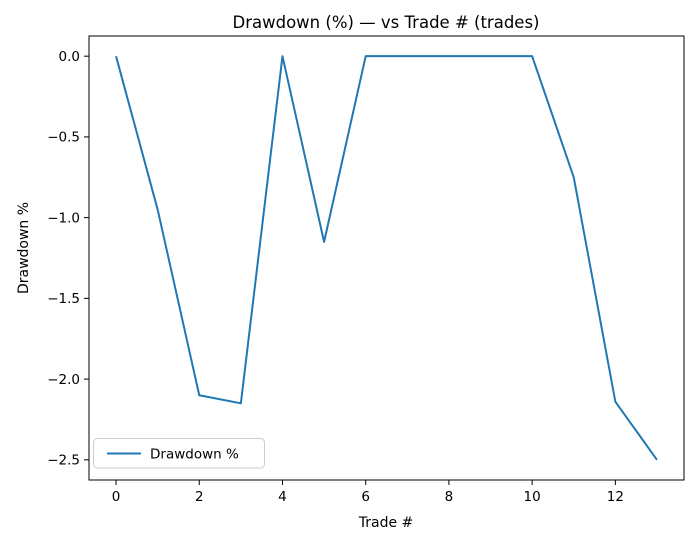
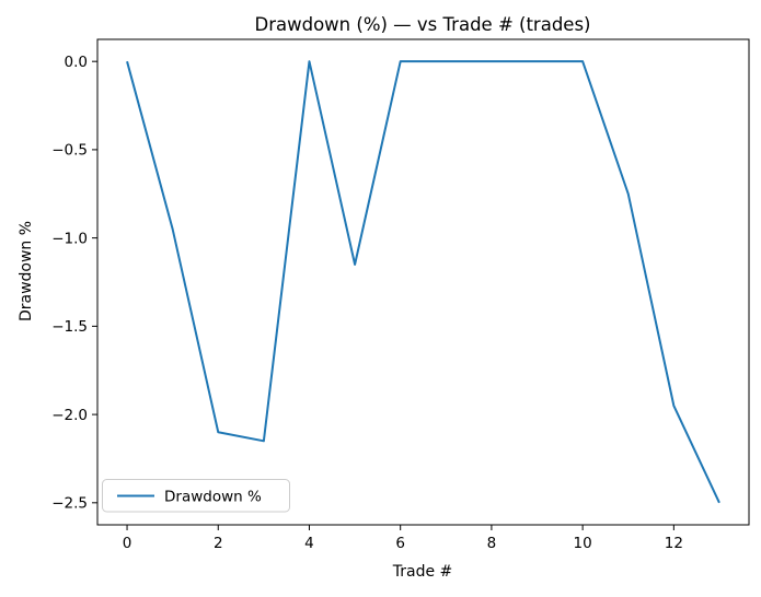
12: -2.14 -> -1.95
